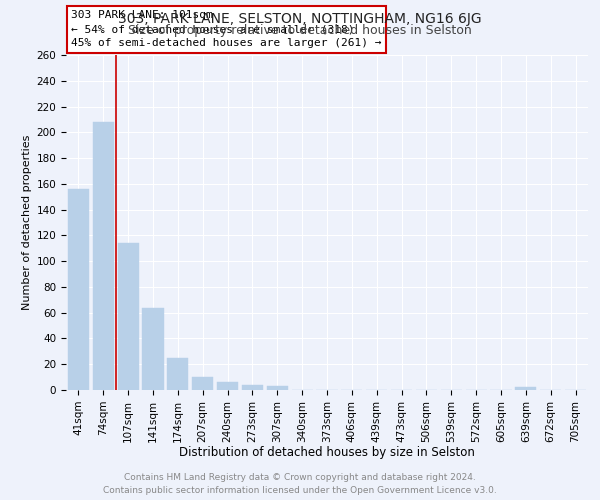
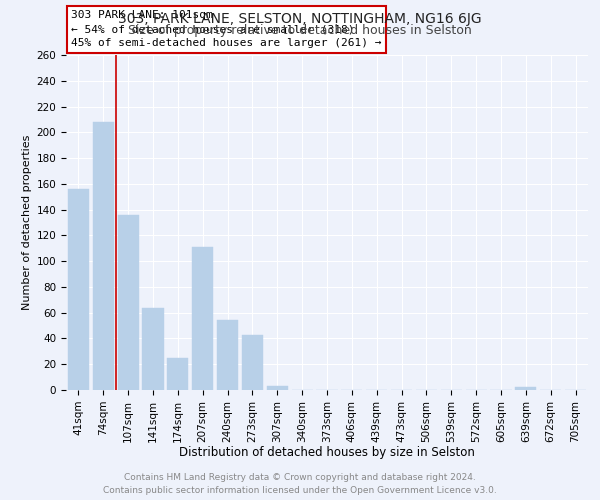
107sqm: 114 -> 136
207sqm: 10 -> 111
240sqm: 6 -> 54
273sqm: 4 -> 43
